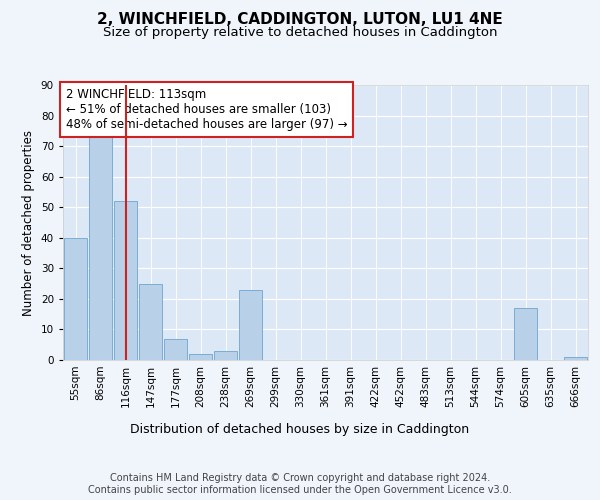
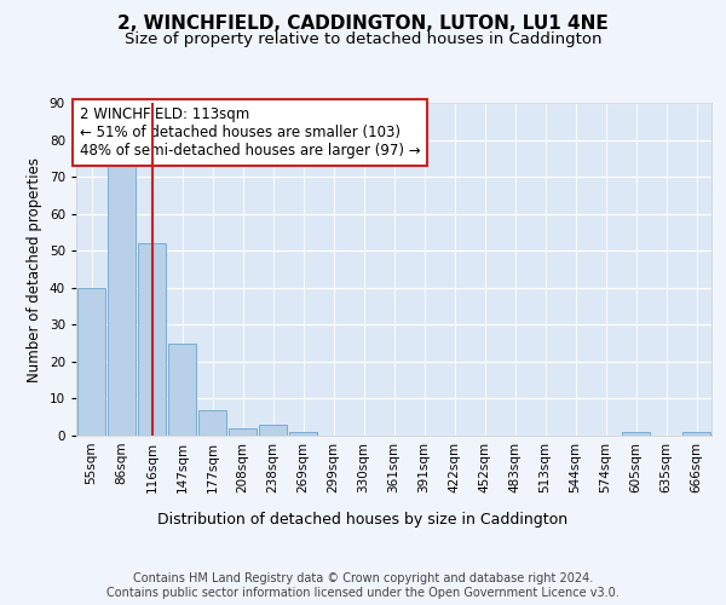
269sqm: 23 -> 1
605sqm: 17 -> 1
